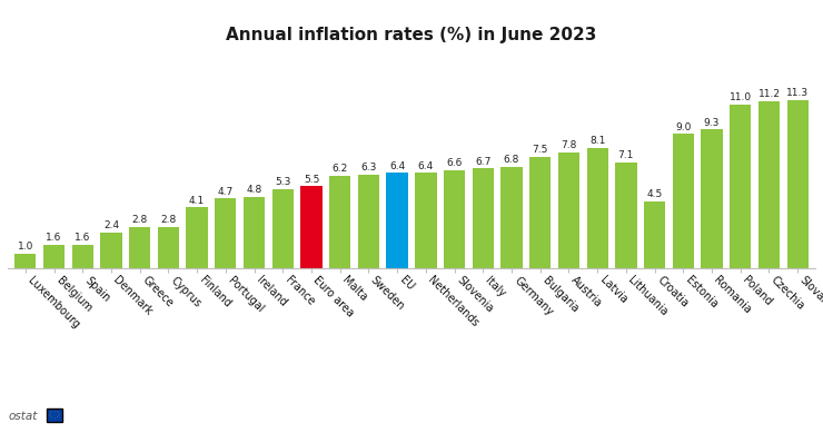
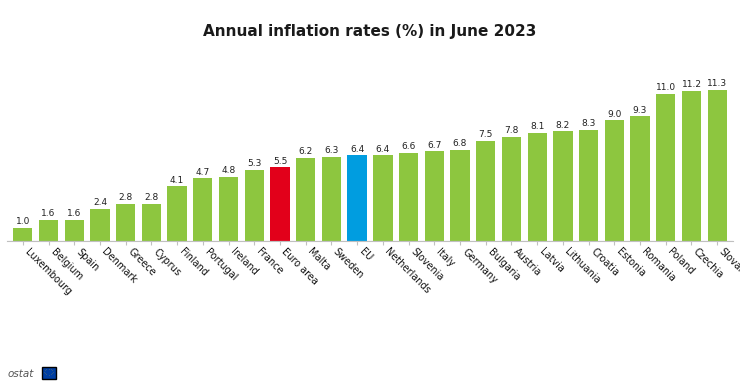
Lithuania: 7.1 -> 8.2
Croatia: 4.5 -> 8.3
